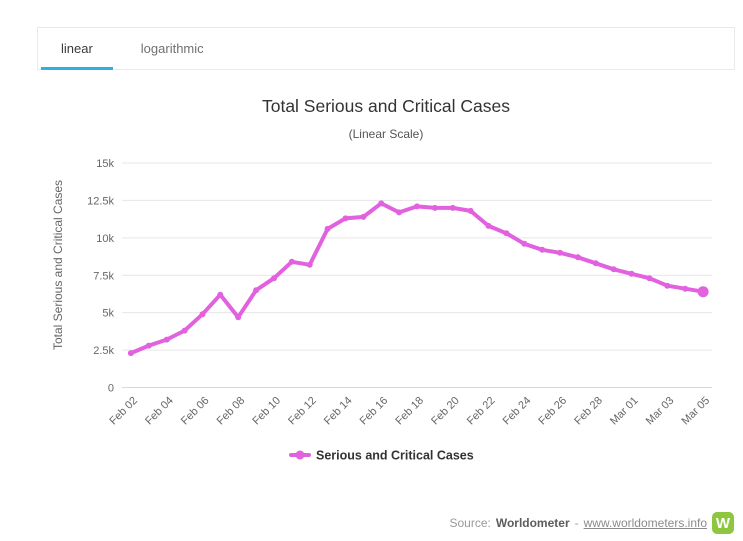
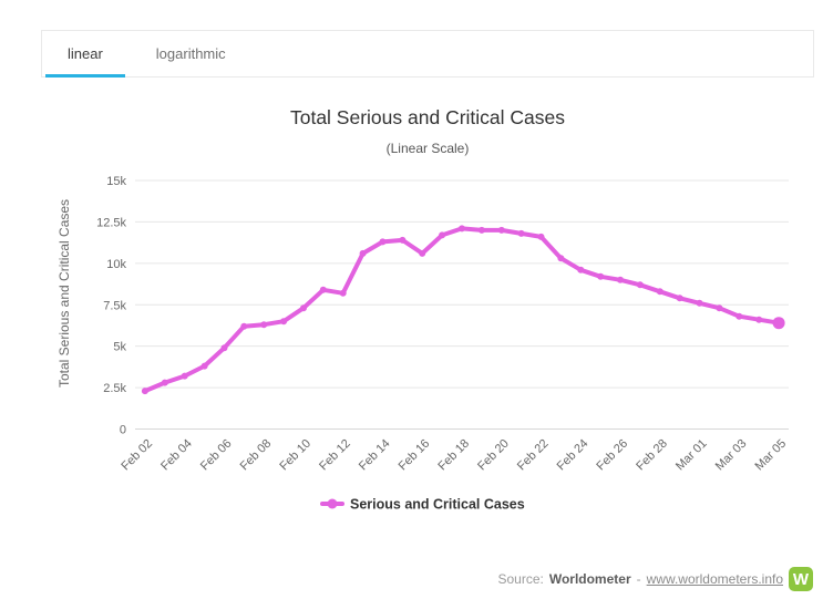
Feb 08: 4.7k -> 6.3k
Feb 16: 12.3k -> 10.6k
Feb 22: 10.8k -> 11.6k
